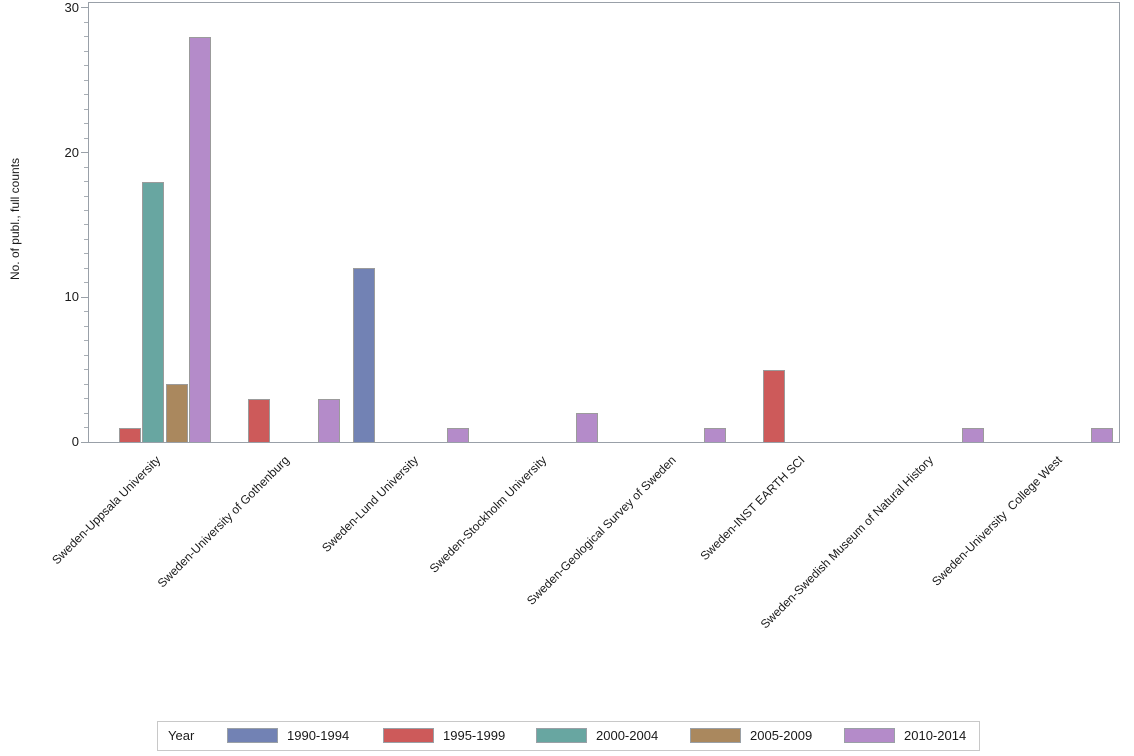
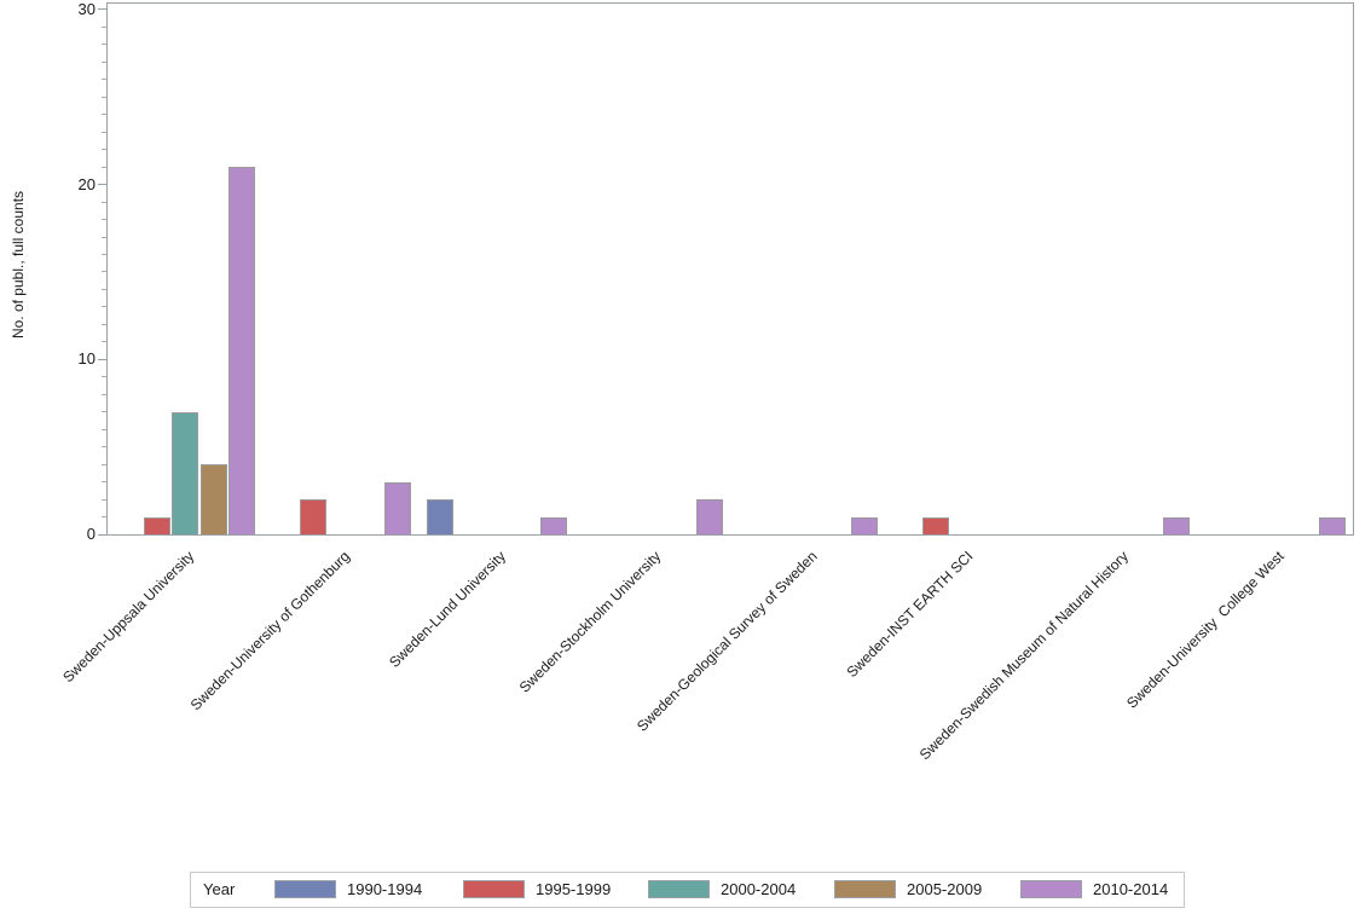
2000-2004/Sweden-Uppsala University: 18 -> 7
2010-2014/Sweden-Uppsala University: 28 -> 21
1995-1999/Sweden-University of Gothenburg: 3 -> 2
1990-1994/Sweden-Lund University: 12 -> 2
1995-1999/Sweden-INST EARTH SCI: 5 -> 1
